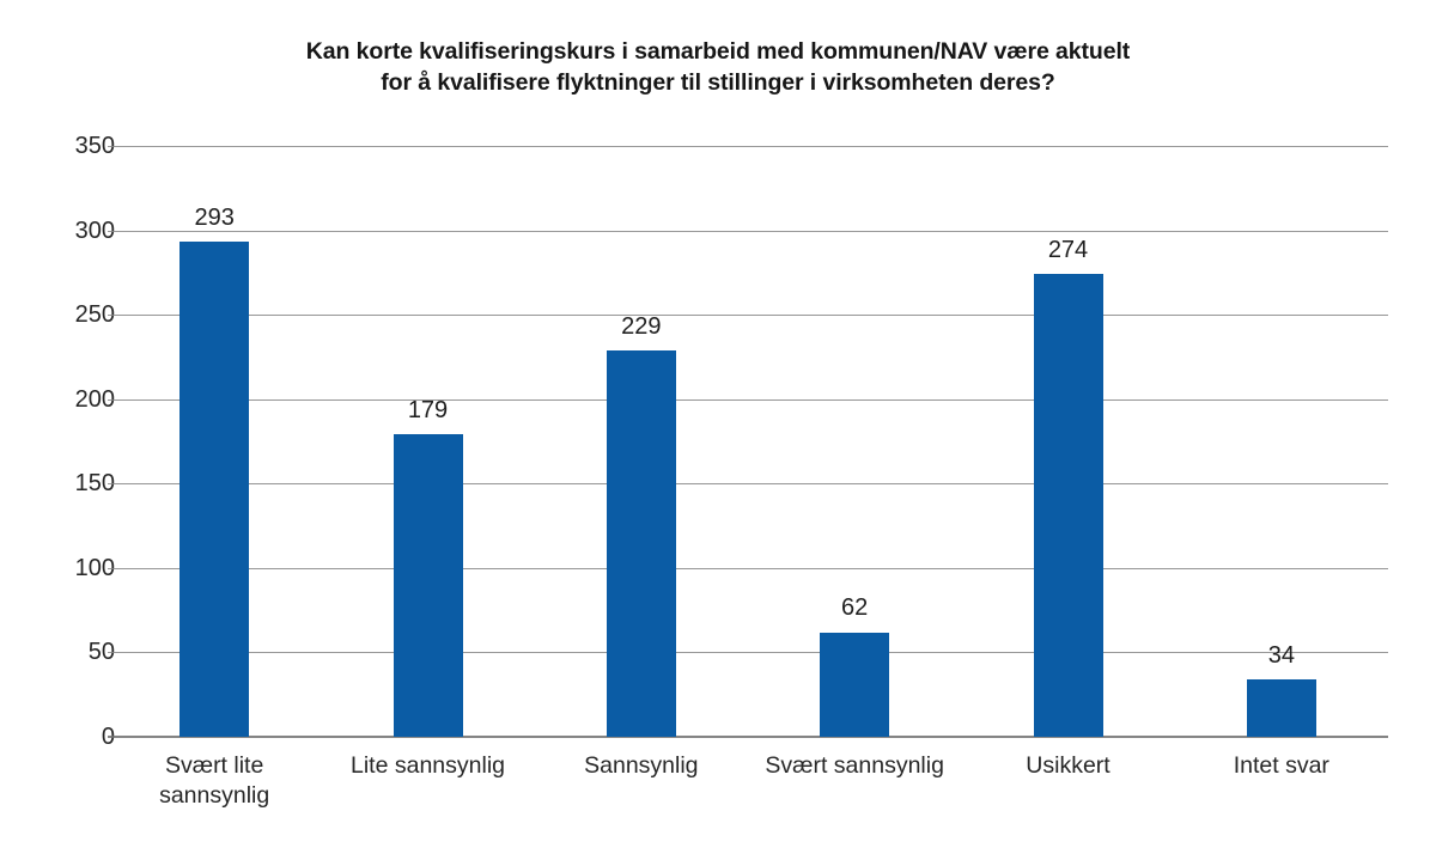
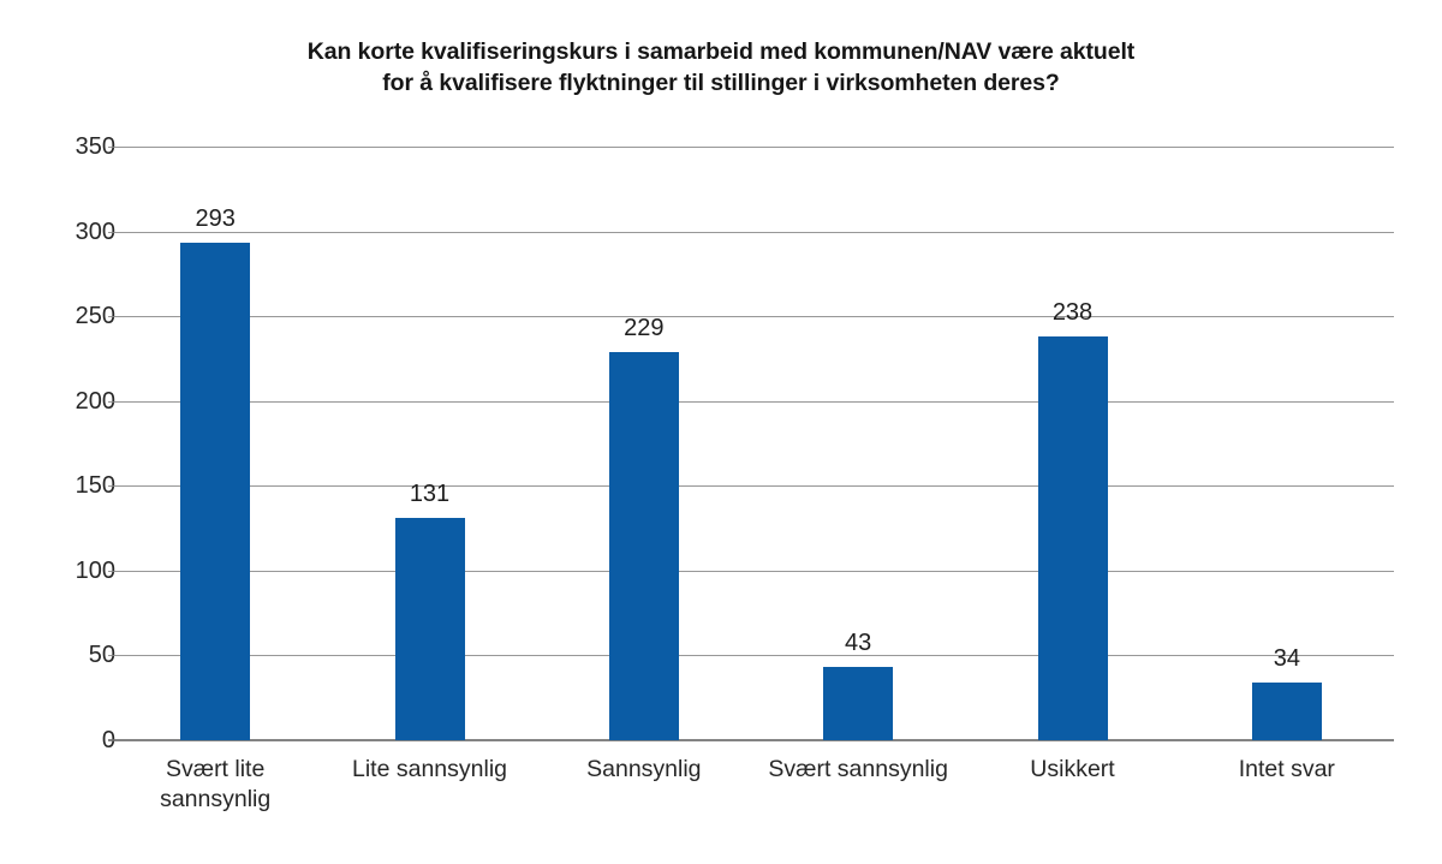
Lite sannsynlig: 179 -> 131
Svært sannsynlig: 62 -> 43
Usikkert: 274 -> 238
